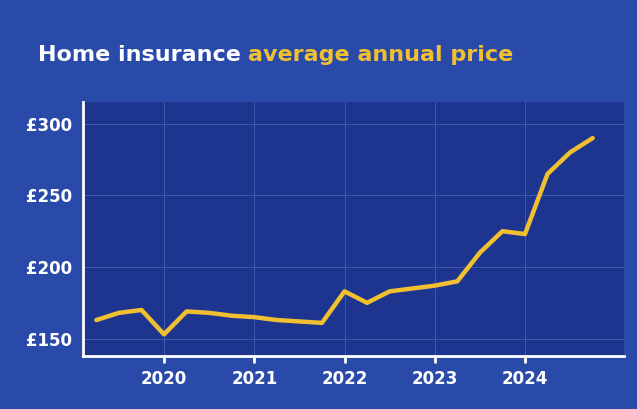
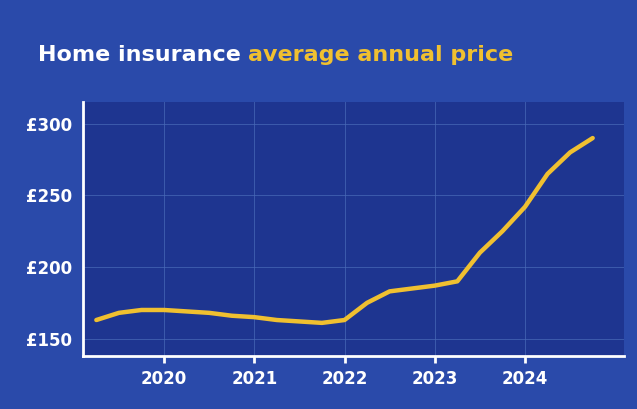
2020: £153 -> £170
2022: £183 -> £163
2024: £223 -> £242
